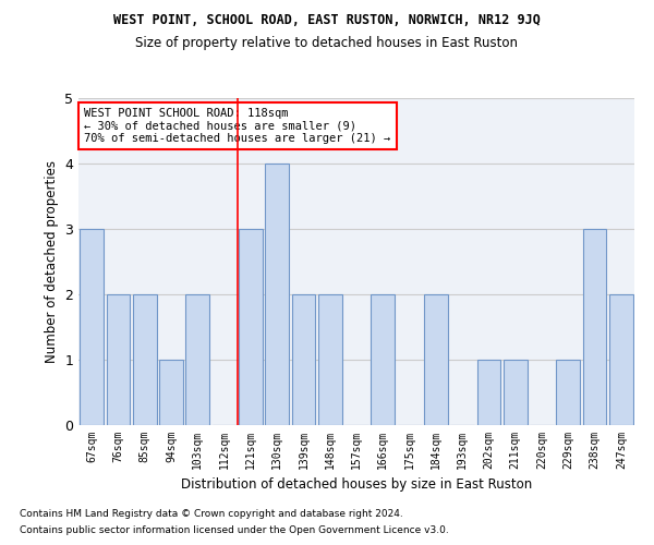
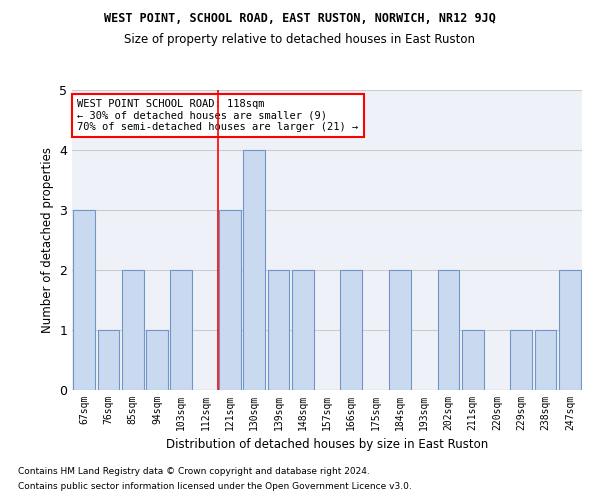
76sqm: 2 -> 1
202sqm: 1 -> 2
238sqm: 3 -> 1
